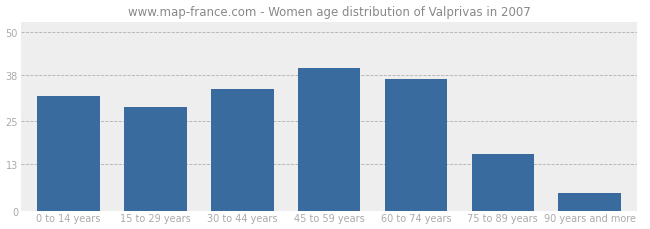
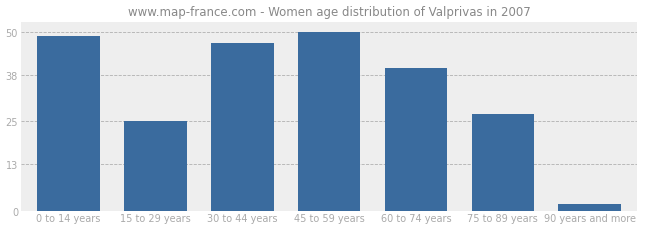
0 to 14 years: 32 -> 49
15 to 29 years: 29 -> 25
30 to 44 years: 34 -> 47
45 to 59 years: 40 -> 50
60 to 74 years: 37 -> 40
75 to 89 years: 16 -> 27
90 years and more: 5 -> 2
